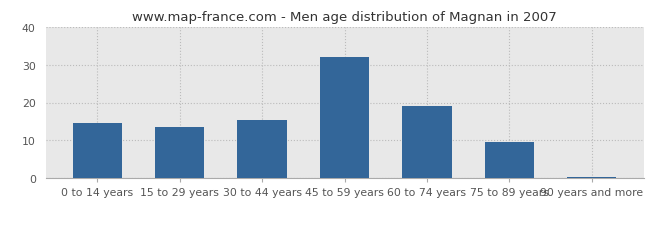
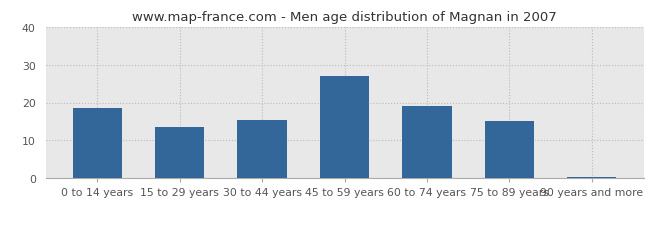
0 to 14 years: 14.5 -> 18.5
45 to 59 years: 32.0 -> 27.0
75 to 89 years: 9.5 -> 15.0
